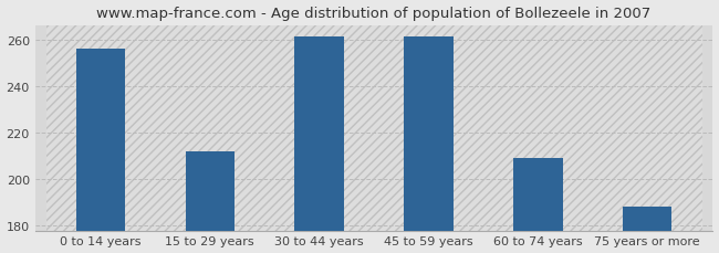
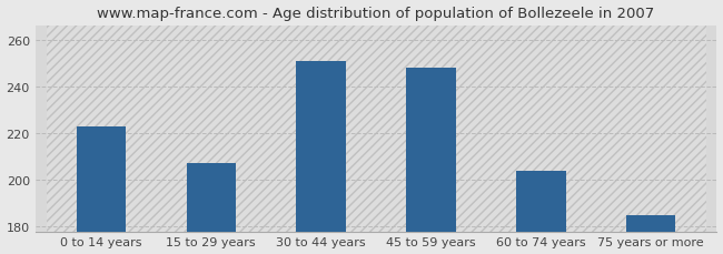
0 to 14 years: 256 -> 223
15 to 29 years: 212 -> 207
30 to 44 years: 261 -> 251
45 to 59 years: 261 -> 248
60 to 74 years: 209 -> 204
75 years or more: 188 -> 185
